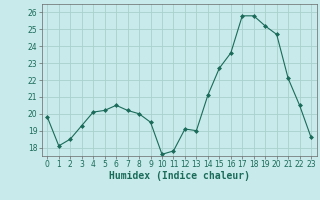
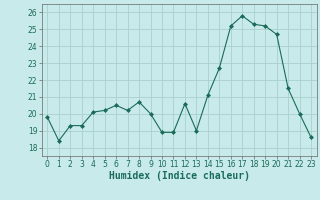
1: 18.1 -> 18.4
2: 18.5 -> 19.3
8: 20.0 -> 20.7
9: 19.5 -> 20.0
10: 17.6 -> 18.9
11: 17.8 -> 18.9
12: 19.1 -> 20.6
16: 23.6 -> 25.2
18: 25.8 -> 25.3
21: 22.1 -> 21.5
22: 20.5 -> 20.0
